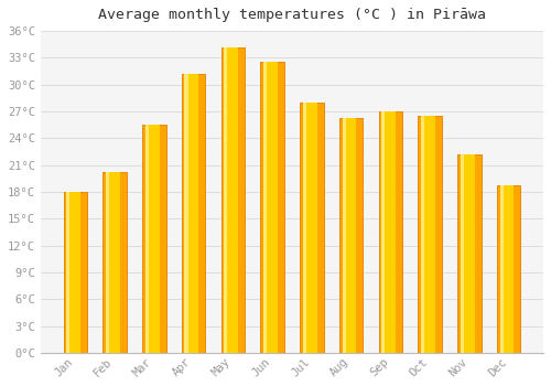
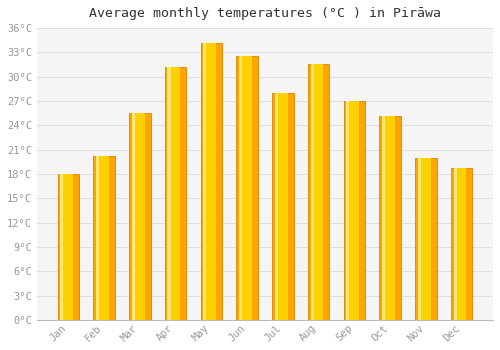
Aug: 26.3°C -> 31.6°C
Oct: 26.5°C -> 25.2°C
Nov: 22.2°C -> 20.0°C
